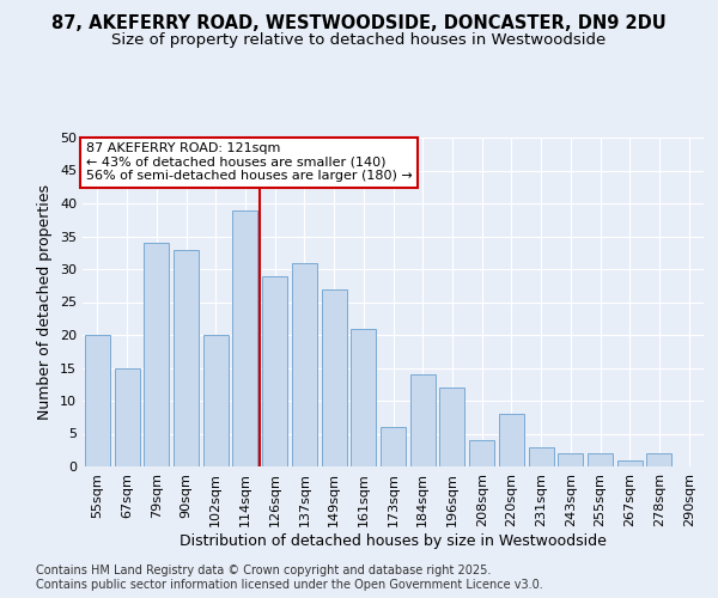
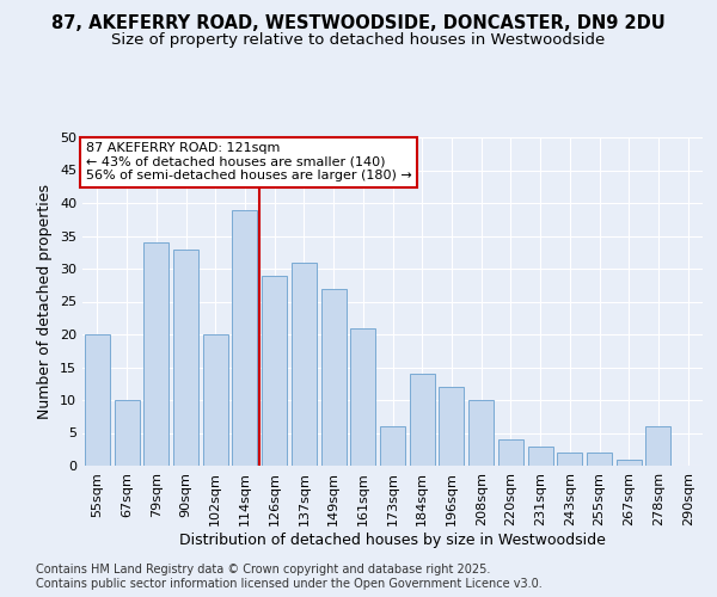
67sqm: 15 -> 10
208sqm: 4 -> 10
220sqm: 8 -> 4
278sqm: 2 -> 6
